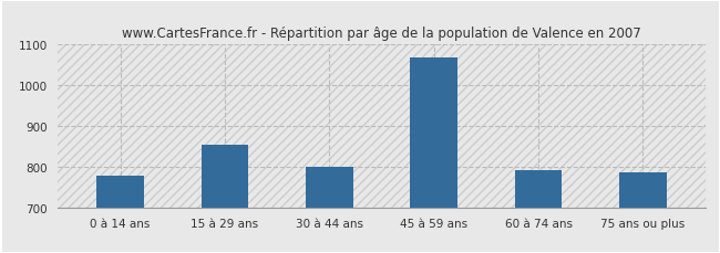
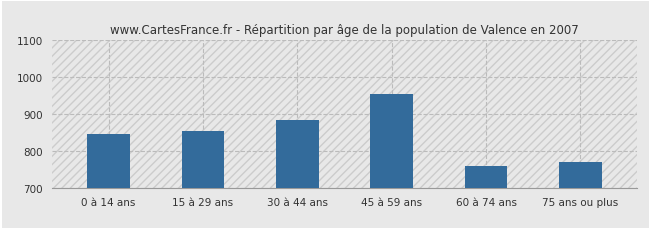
0 à 14 ans: 778 -> 845
30 à 44 ans: 800 -> 885
45 à 59 ans: 1068 -> 955
60 à 74 ans: 791 -> 760
75 ans ou plus: 787 -> 770
